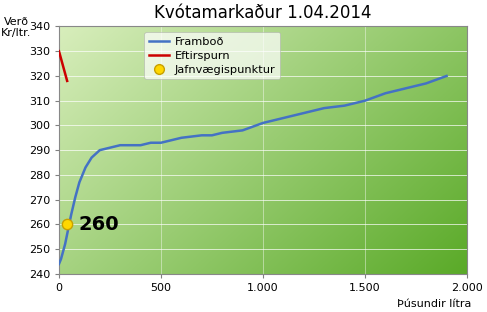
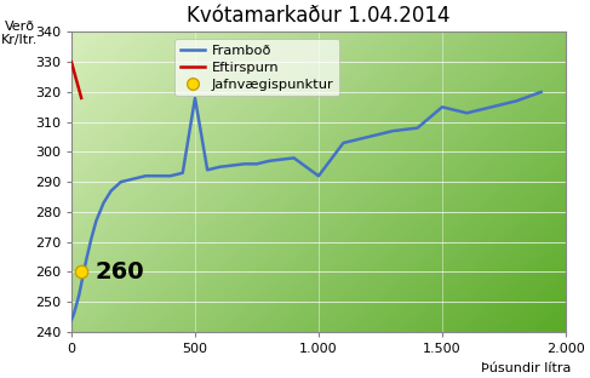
Framboð/500: 293 -> 318
Framboð/1.000: 301 -> 292
Framboð/1.500: 310 -> 315
